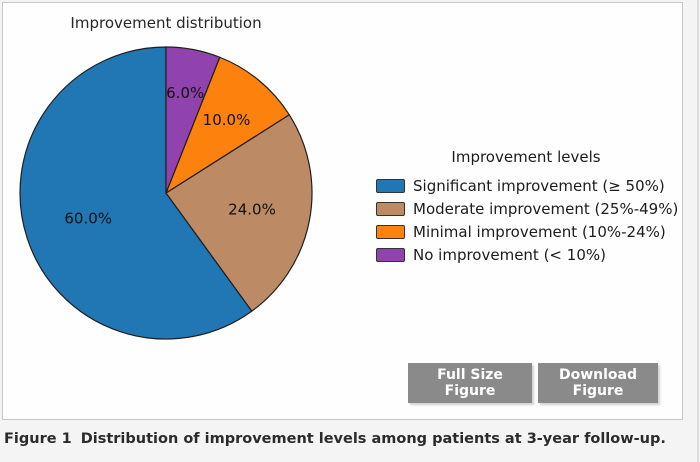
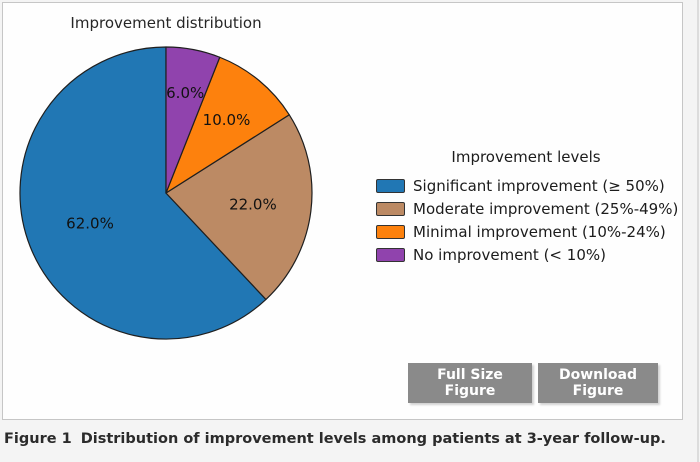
Significant improvement (≥ 50%): 60.0% -> 62.0%
Moderate improvement (25%-49%): 24.0% -> 22.0%
